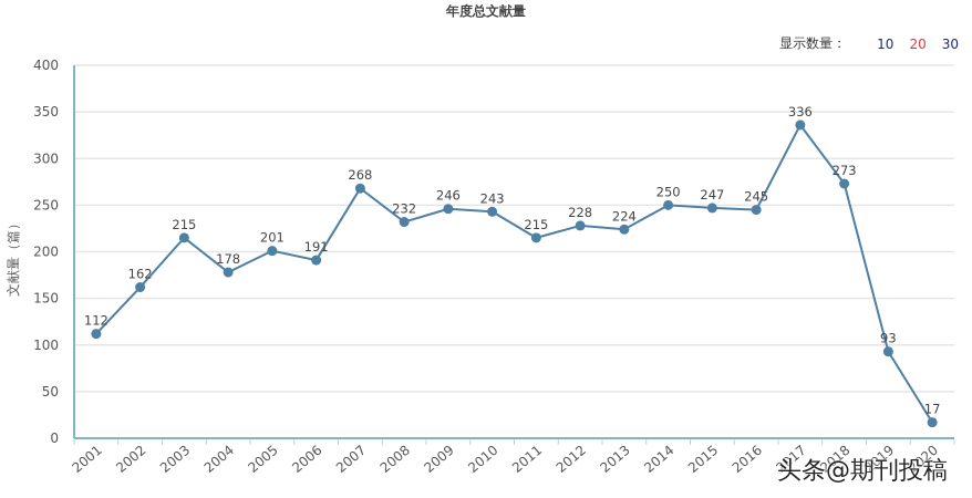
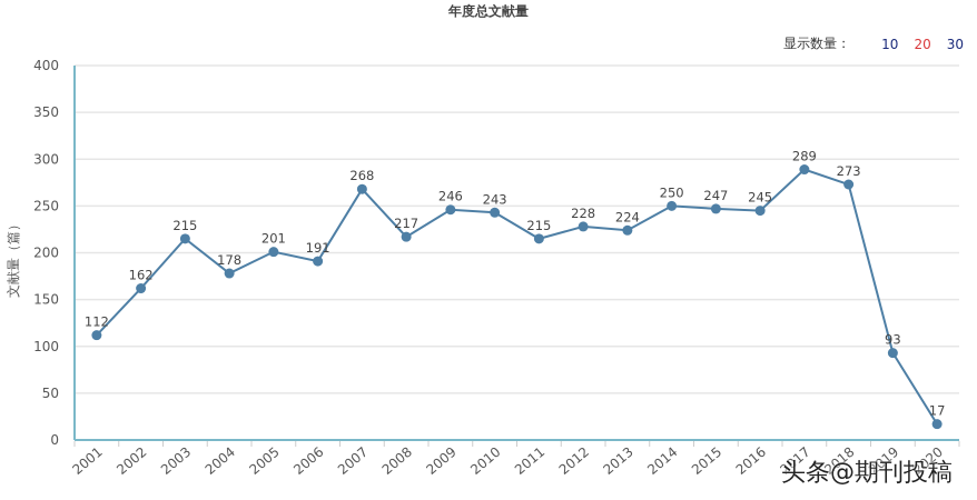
2008: 232 -> 217
2017: 336 -> 289
